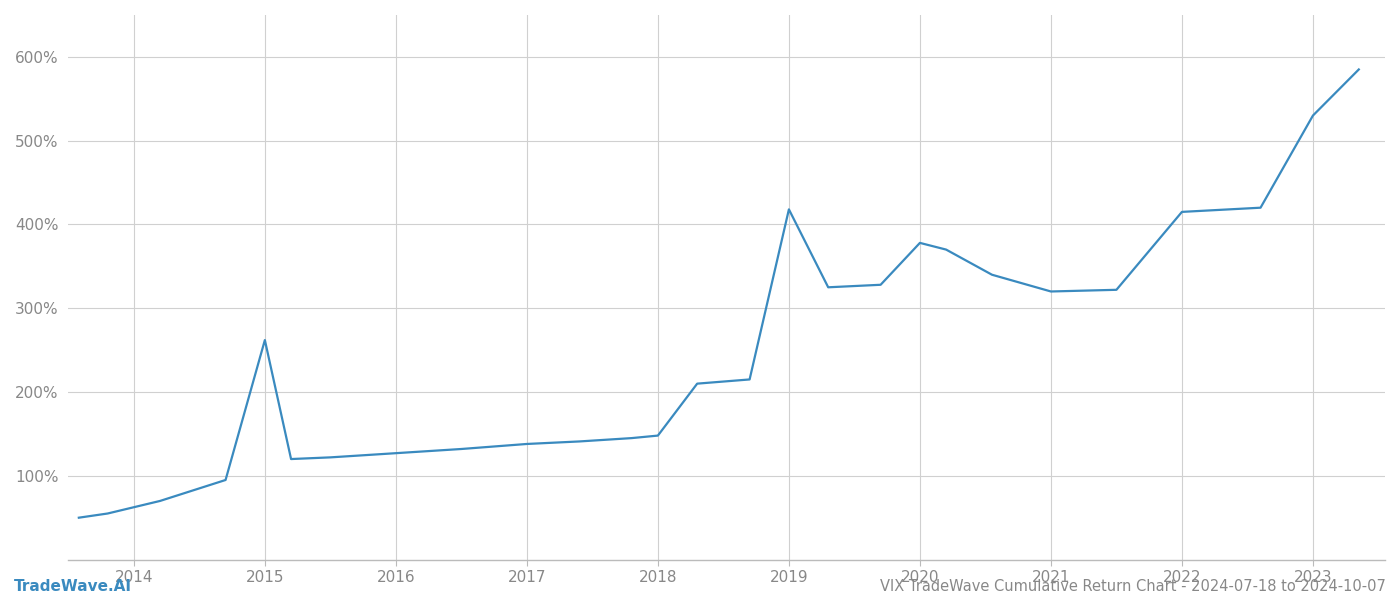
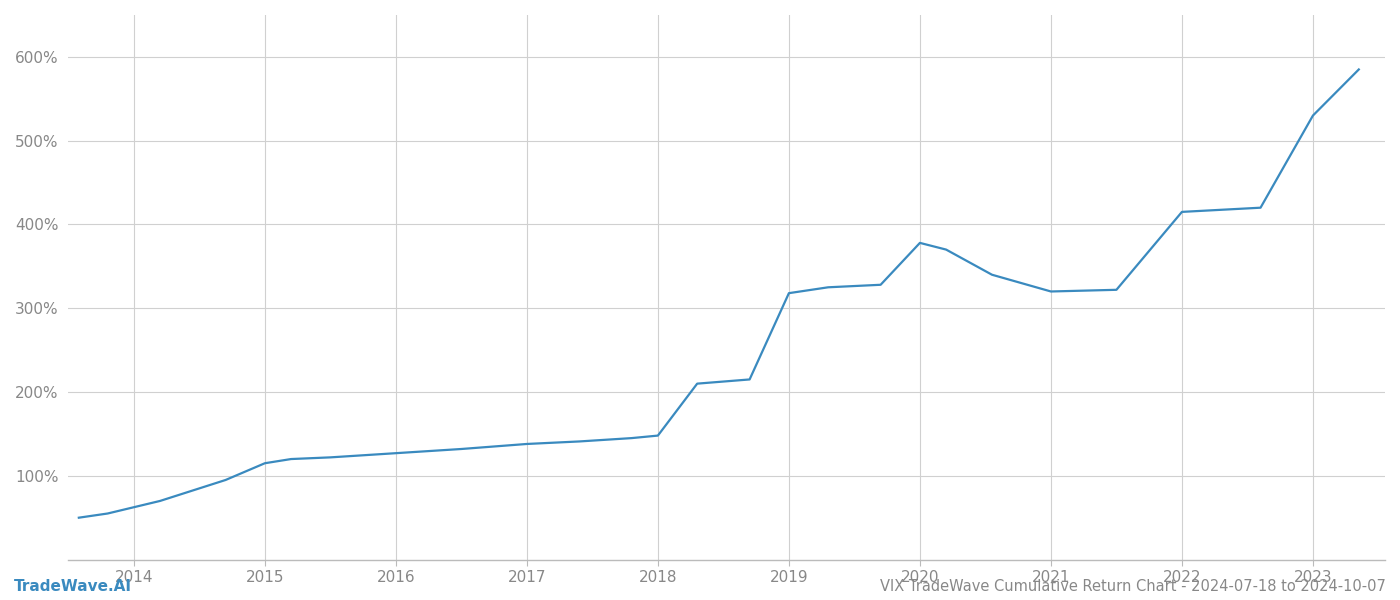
2015: 262% -> 115%
2019: 418% -> 318%
